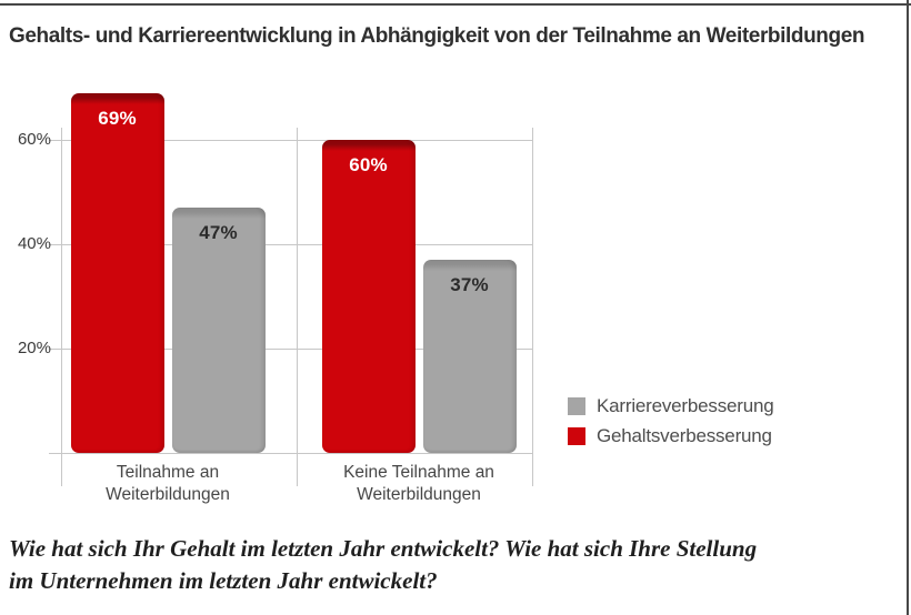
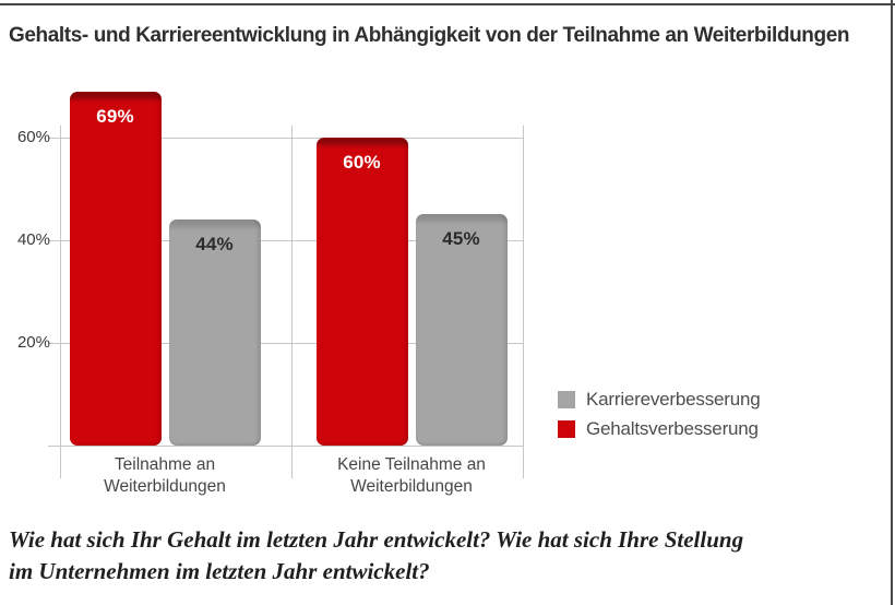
Karriereverbesserung/Teilnahme an Weiterbildungen: 47% -> 44%
Karriereverbesserung/Keine Teilnahme an Weiterbildungen: 37% -> 45%
